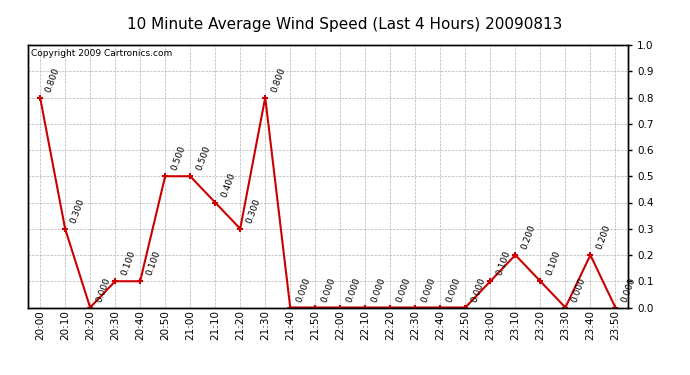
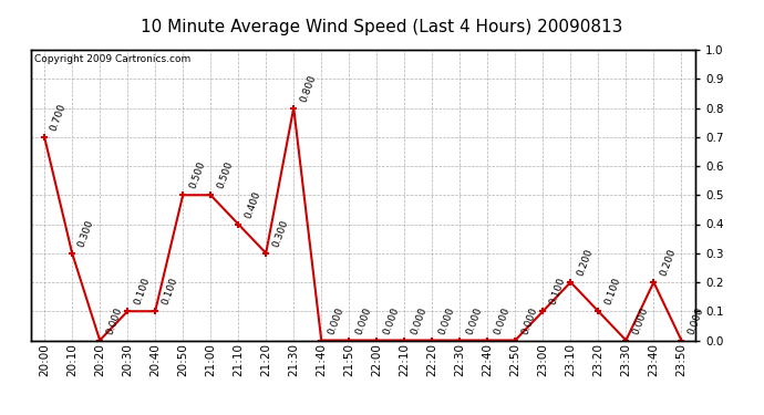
20:00: 0.800 -> 0.700
